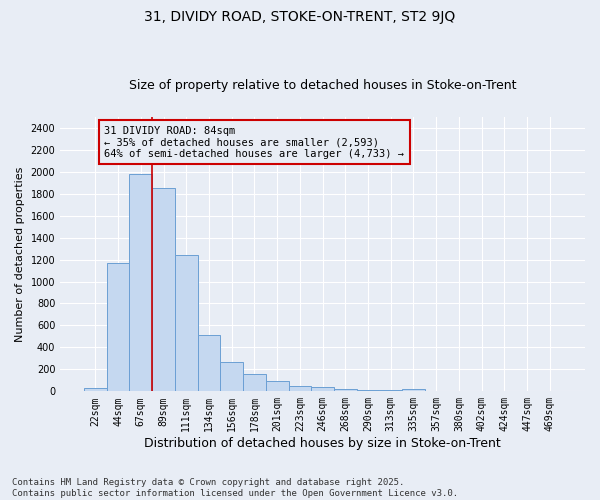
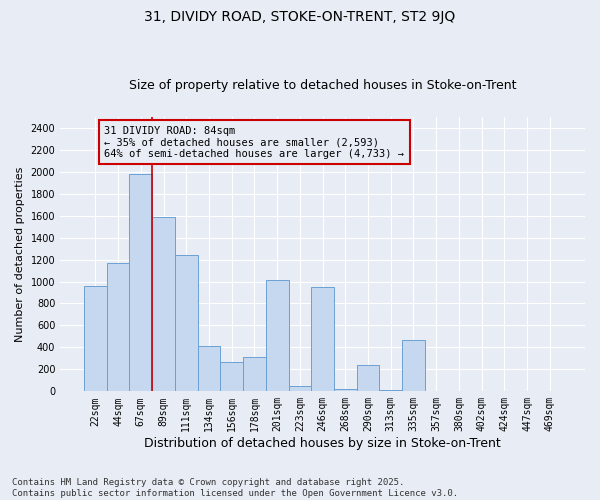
22sqm: 30 -> 960
89sqm: 1850 -> 1590
134sqm: 520 -> 410
178sqm: 160 -> 310
201sqm: 90 -> 1010
246sqm: 40 -> 950
290sqm: 20 -> 240
335sqm: 20 -> 470
